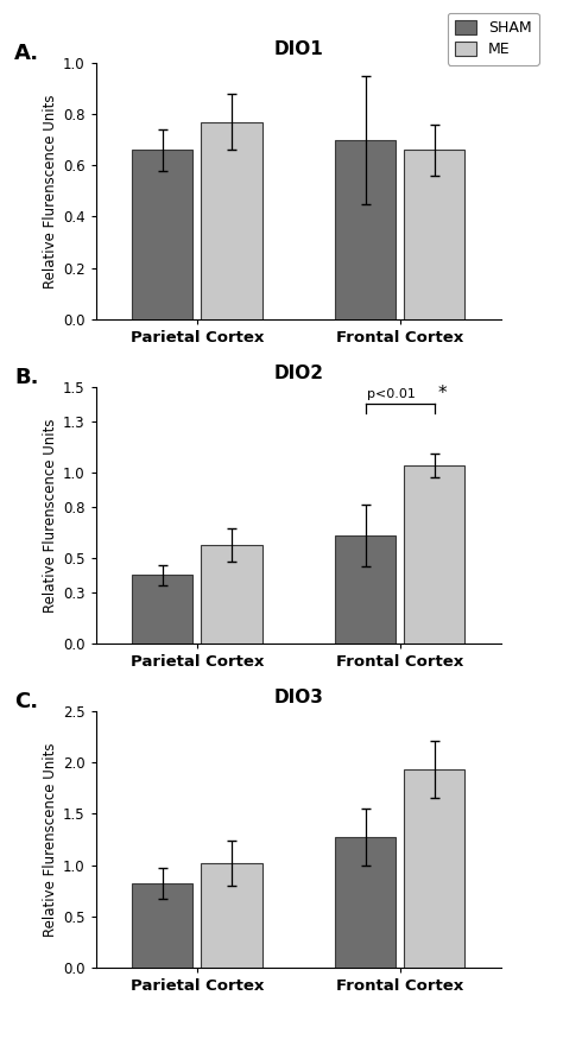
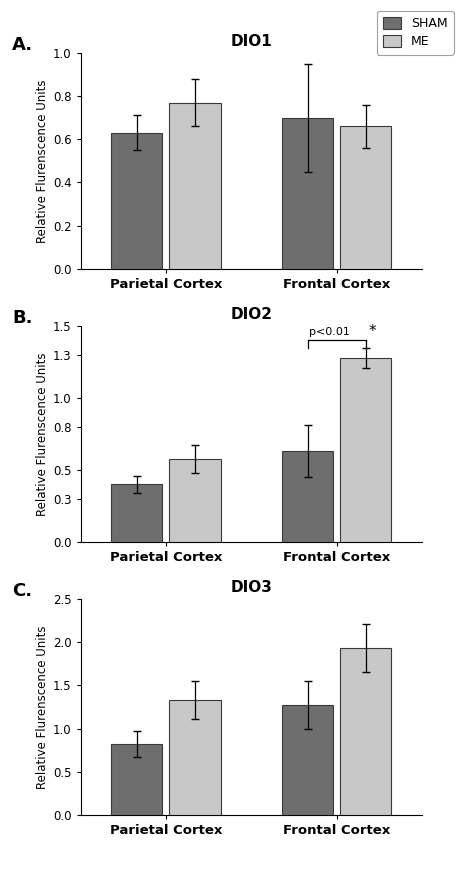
DIO1/SHAM/Parietal Cortex: 0.66 -> 0.63
DIO2/ME/Frontal Cortex: 1.04 -> 1.28
DIO3/ME/Parietal Cortex: 1.02 -> 1.33
